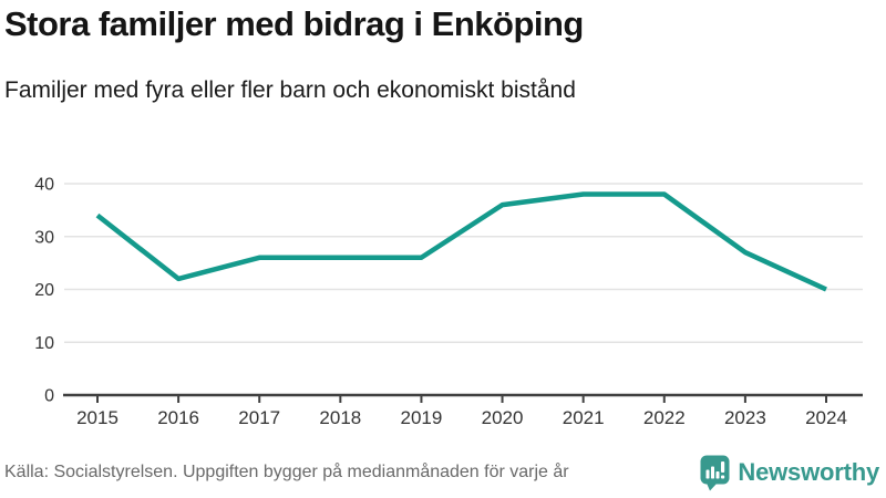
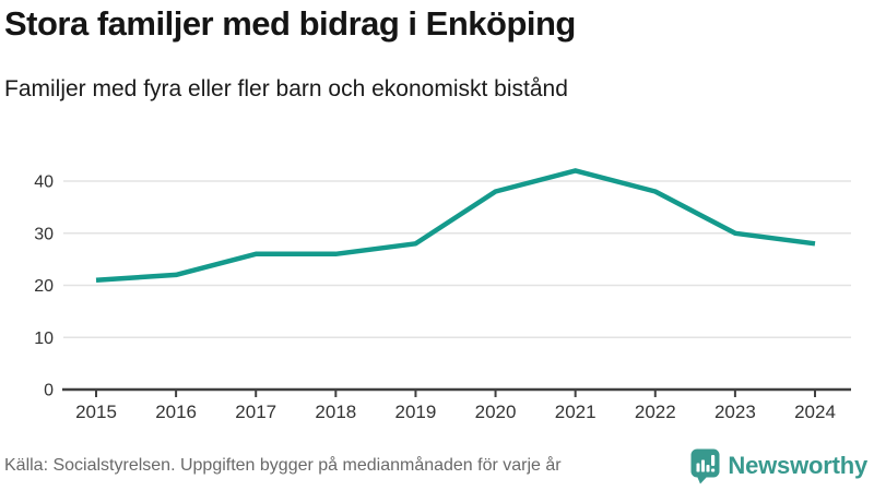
2015: 34 -> 21
2019: 26 -> 28
2020: 36 -> 38
2021: 38 -> 42
2023: 27 -> 30
2024: 20 -> 28
